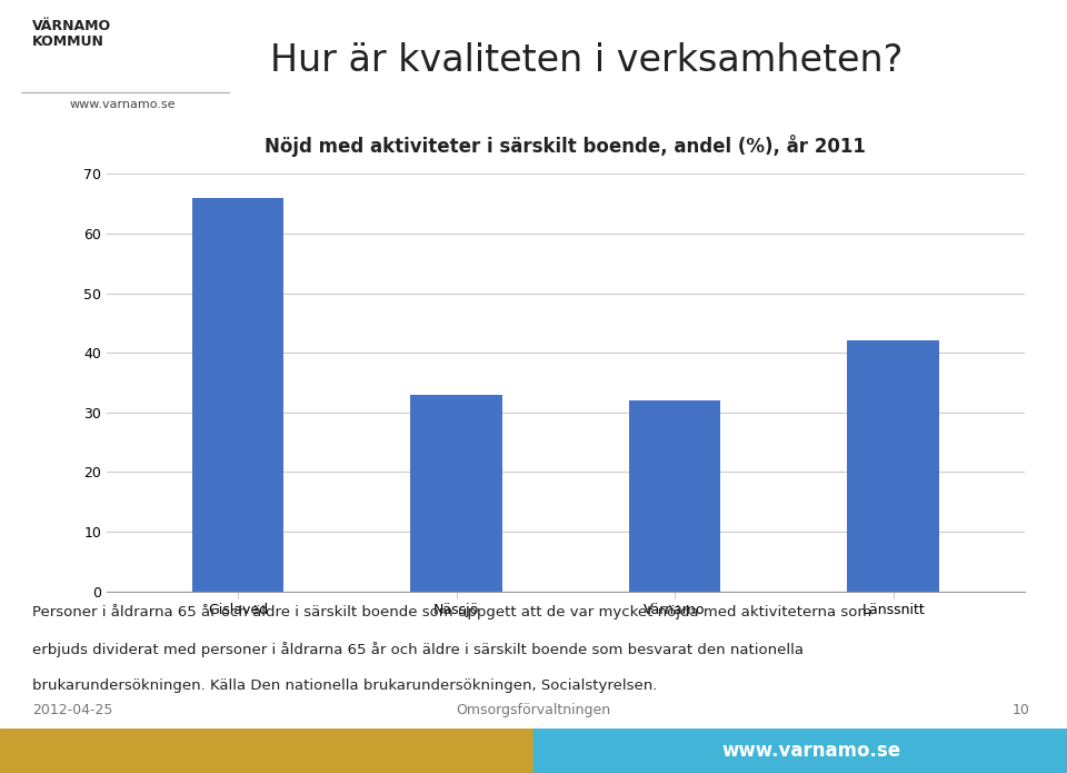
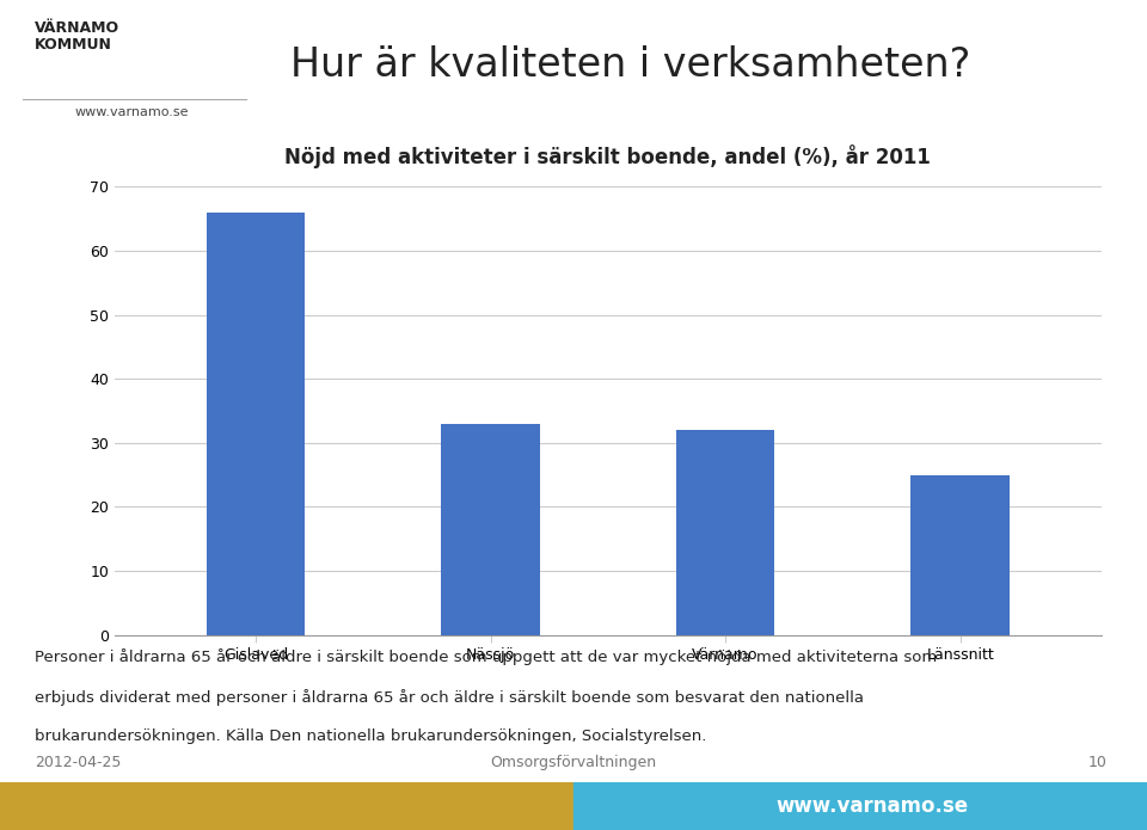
Länssnitt: 42 -> 25
